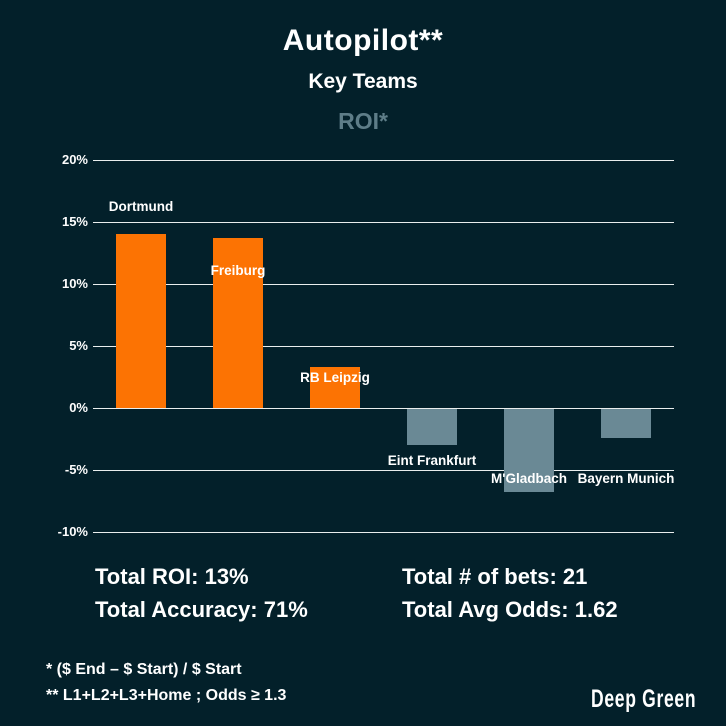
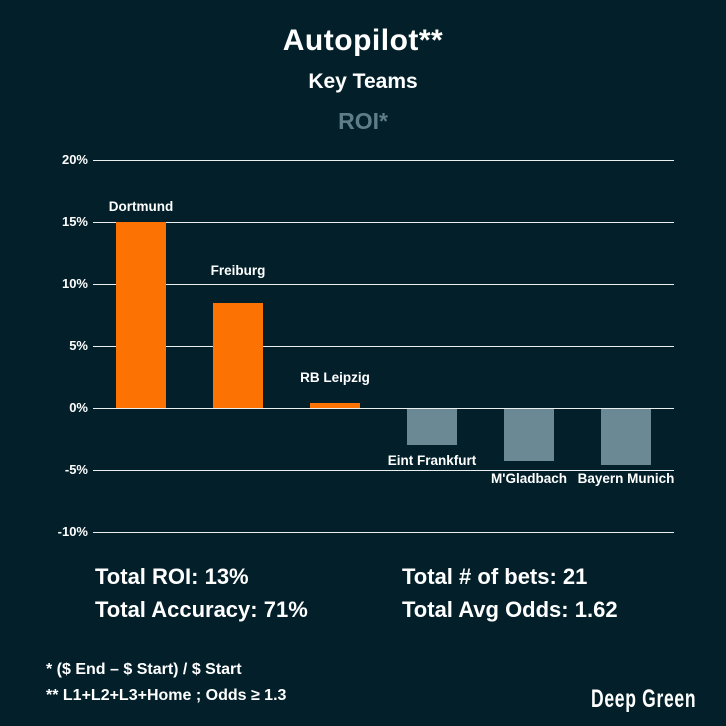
Dortmund: 14.0% -> 15.0%
Freiburg: 13.7% -> 8.5%
RB Leipzig: 3.3% -> 0.4%
M'Gladbach: -6.7% -> -4.2%
Bayern Munich: -2.3% -> -4.5%
